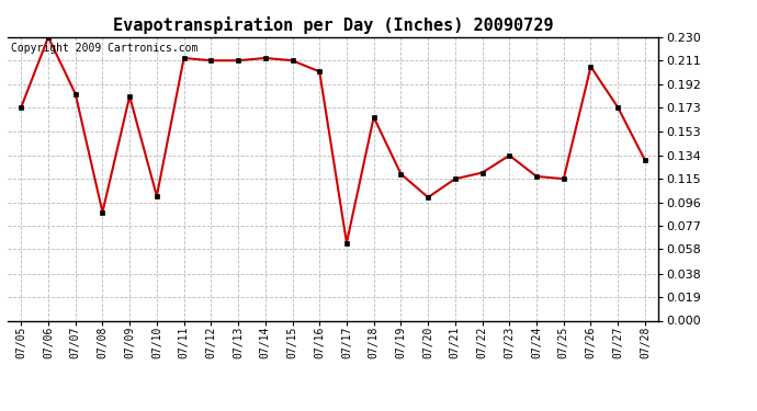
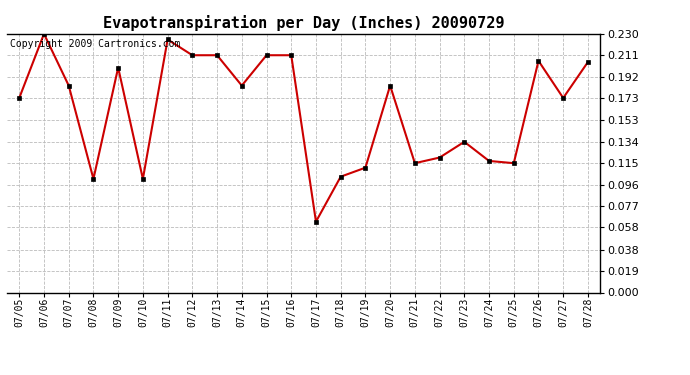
07/08: 0.088 -> 0.101
07/09: 0.182 -> 0.200
07/11: 0.213 -> 0.225
07/14: 0.213 -> 0.184
07/16: 0.202 -> 0.211
07/18: 0.165 -> 0.103
07/19: 0.119 -> 0.111
07/20: 0.100 -> 0.184
07/28: 0.130 -> 0.205
